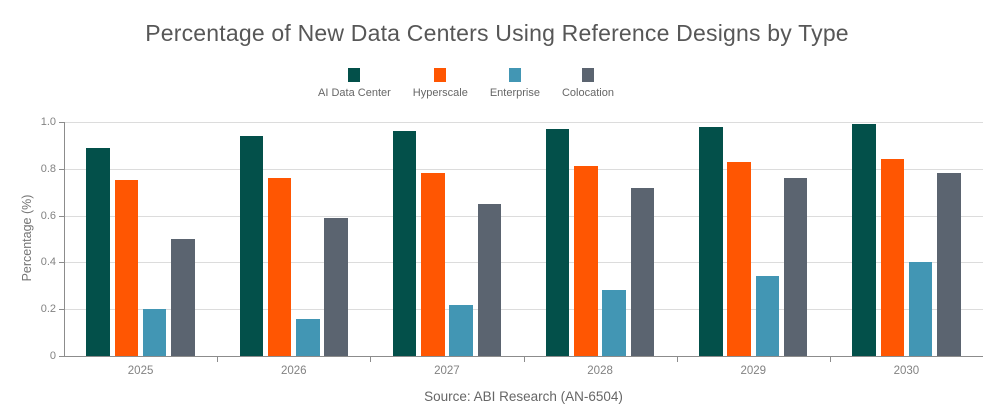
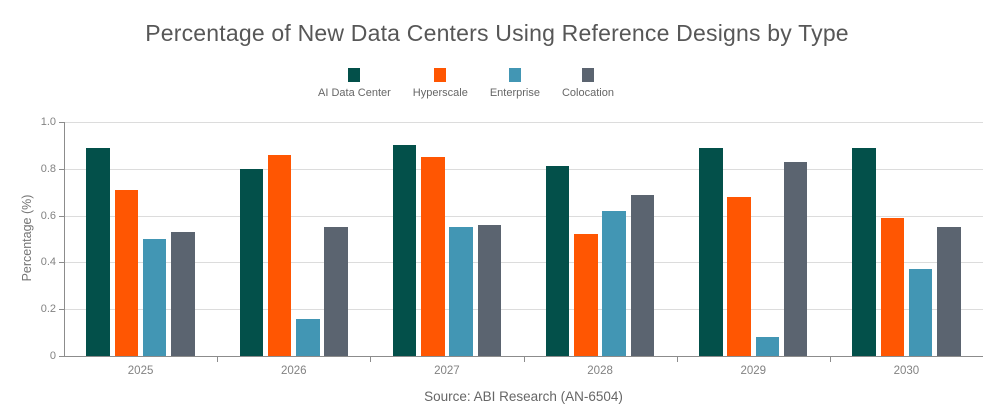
Hyperscale/2025: 0.75 -> 0.71
Enterprise/2025: 0.20 -> 0.50
Colocation/2025: 0.50 -> 0.53
AI Data Center/2026: 0.94 -> 0.80
Hyperscale/2026: 0.76 -> 0.86
Colocation/2026: 0.59 -> 0.55
AI Data Center/2027: 0.96 -> 0.90
Hyperscale/2027: 0.78 -> 0.85
Enterprise/2027: 0.22 -> 0.55
Colocation/2027: 0.65 -> 0.56
AI Data Center/2028: 0.97 -> 0.81
Hyperscale/2028: 0.81 -> 0.52
Enterprise/2028: 0.28 -> 0.62
Colocation/2028: 0.72 -> 0.69
AI Data Center/2029: 0.98 -> 0.89
Hyperscale/2029: 0.83 -> 0.68
Enterprise/2029: 0.34 -> 0.08
Colocation/2029: 0.76 -> 0.83
AI Data Center/2030: 0.99 -> 0.89
Hyperscale/2030: 0.84 -> 0.59
Enterprise/2030: 0.40 -> 0.37
Colocation/2030: 0.78 -> 0.55
